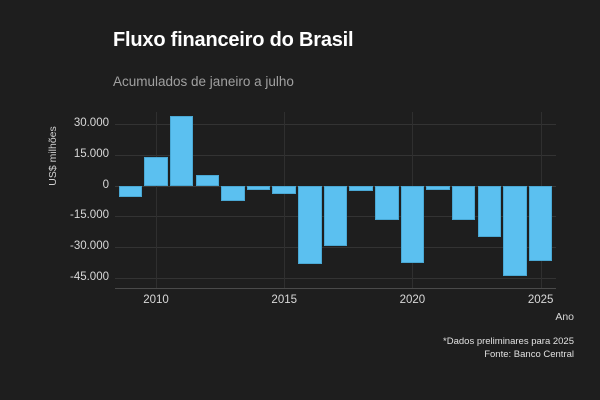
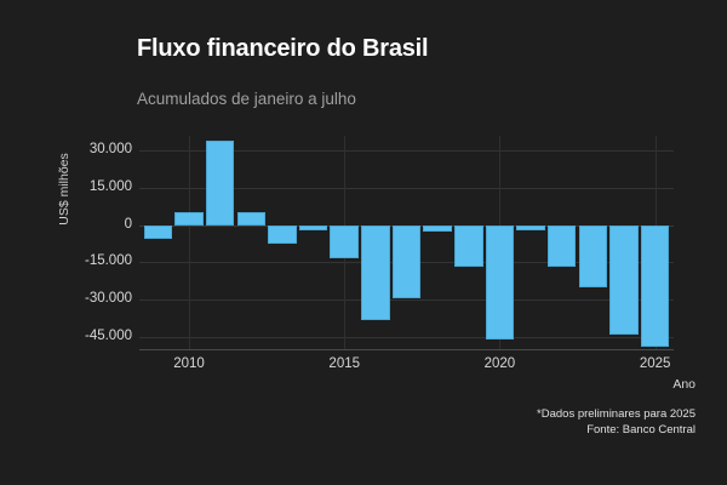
2010: 14000 -> 5000
2015: -4000 -> -14000
2020: -38000 -> -46000
2025: -37000 -> -49000
